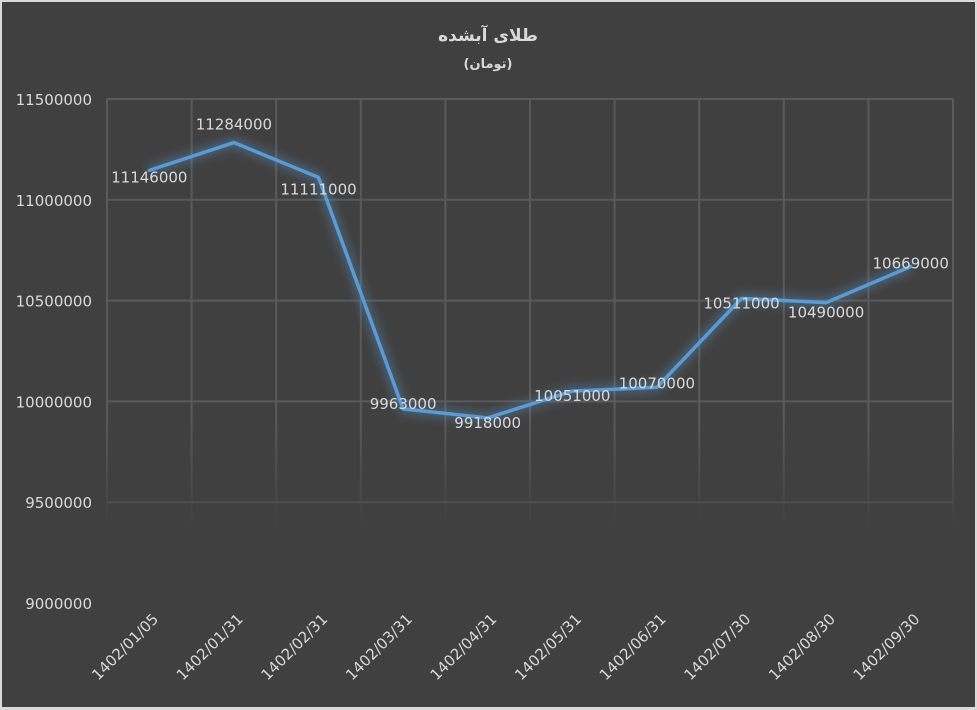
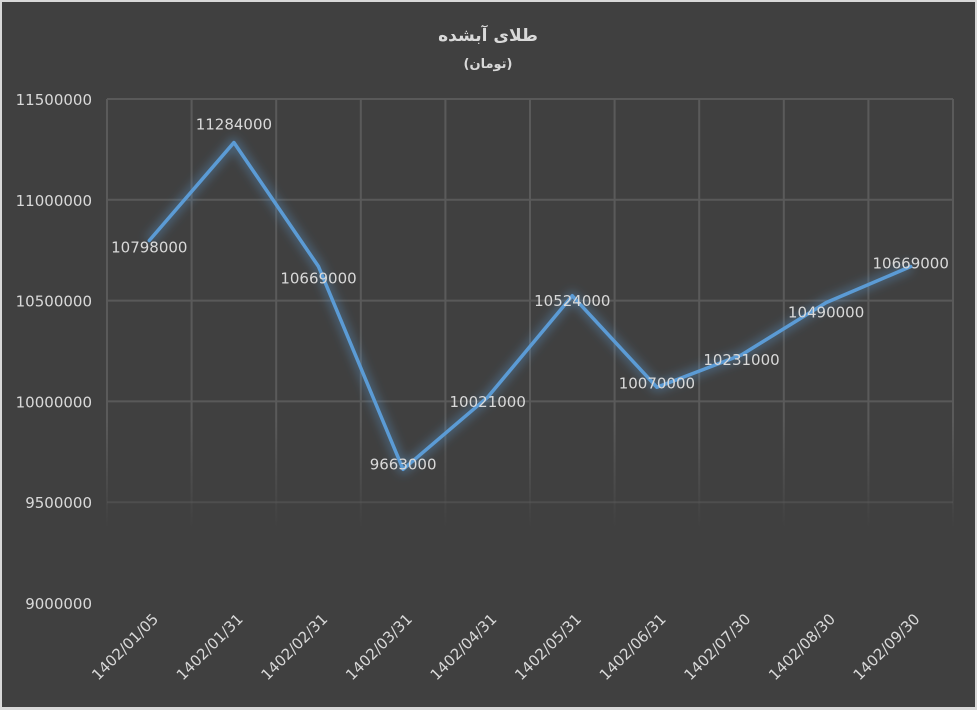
1402/01/05: 11146000 -> 10798000
1402/02/31: 11111000 -> 10669000
1402/03/31: 9963000 -> 9663000
1402/04/31: 9918000 -> 10021000
1402/05/31: 10051000 -> 10524000
1402/07/30: 10511000 -> 10231000
